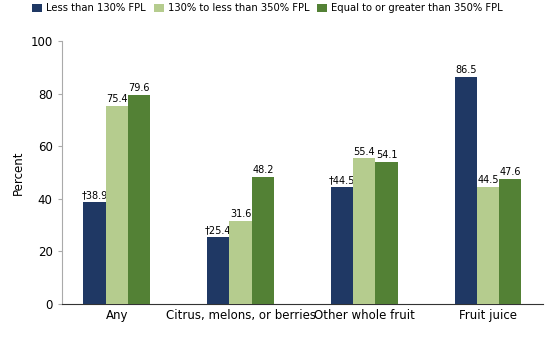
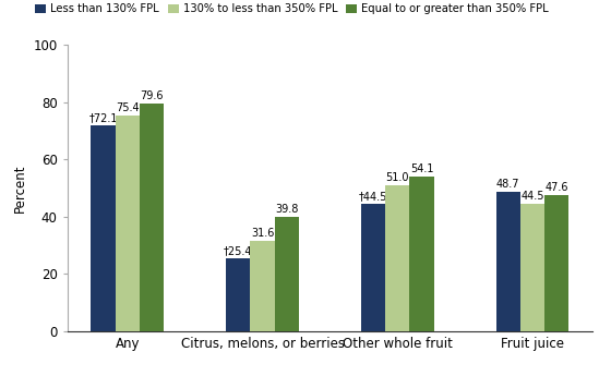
Less than 130% FPL/Any: †38.9 -> †72.1
Equal to or greater than 350% FPL/Citrus, melons, or berries: 48.2 -> 39.8
130% to less than 350% FPL/Other whole fruit: 55.4 -> 51.0
Less than 130% FPL/Fruit juice: 86.5 -> 48.7
